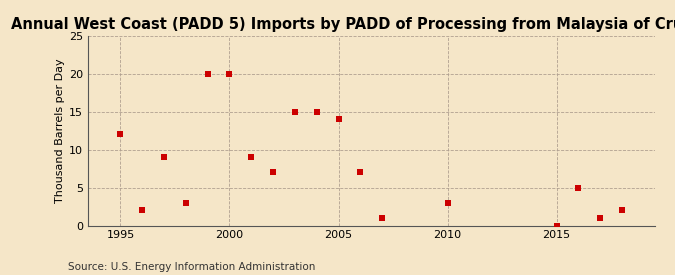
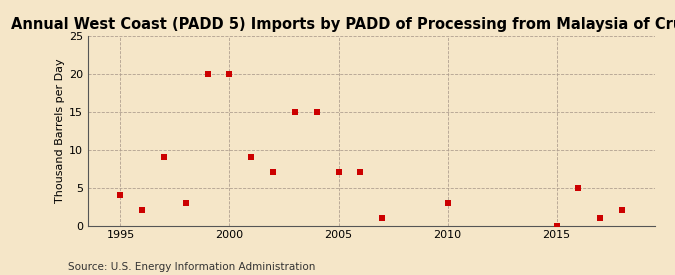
1995: 12 -> 4
2005: 14 -> 7
